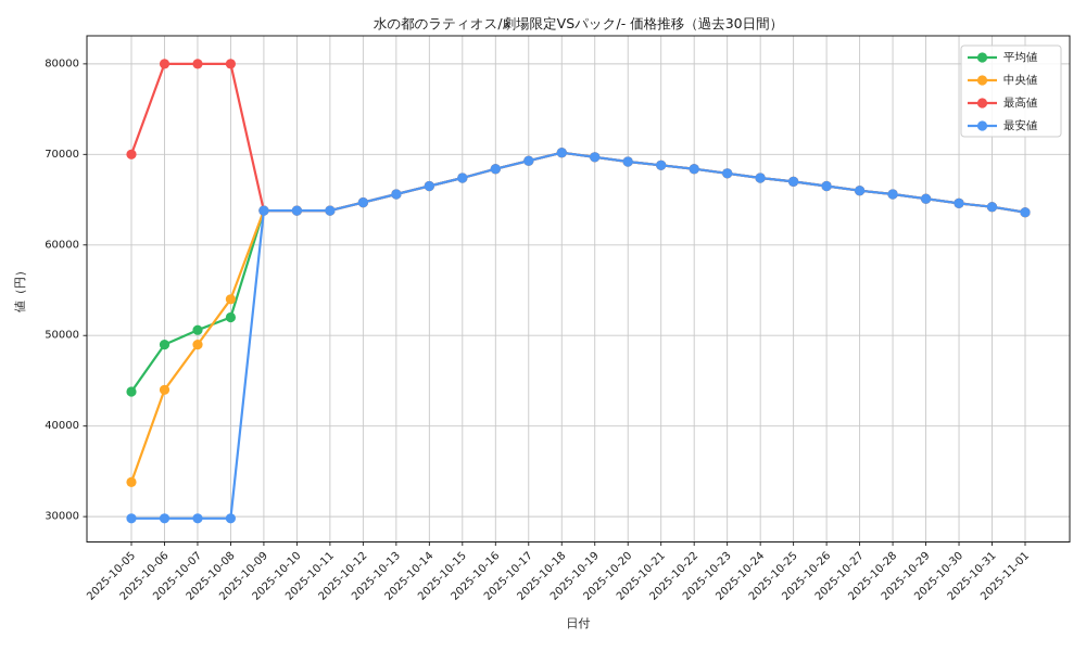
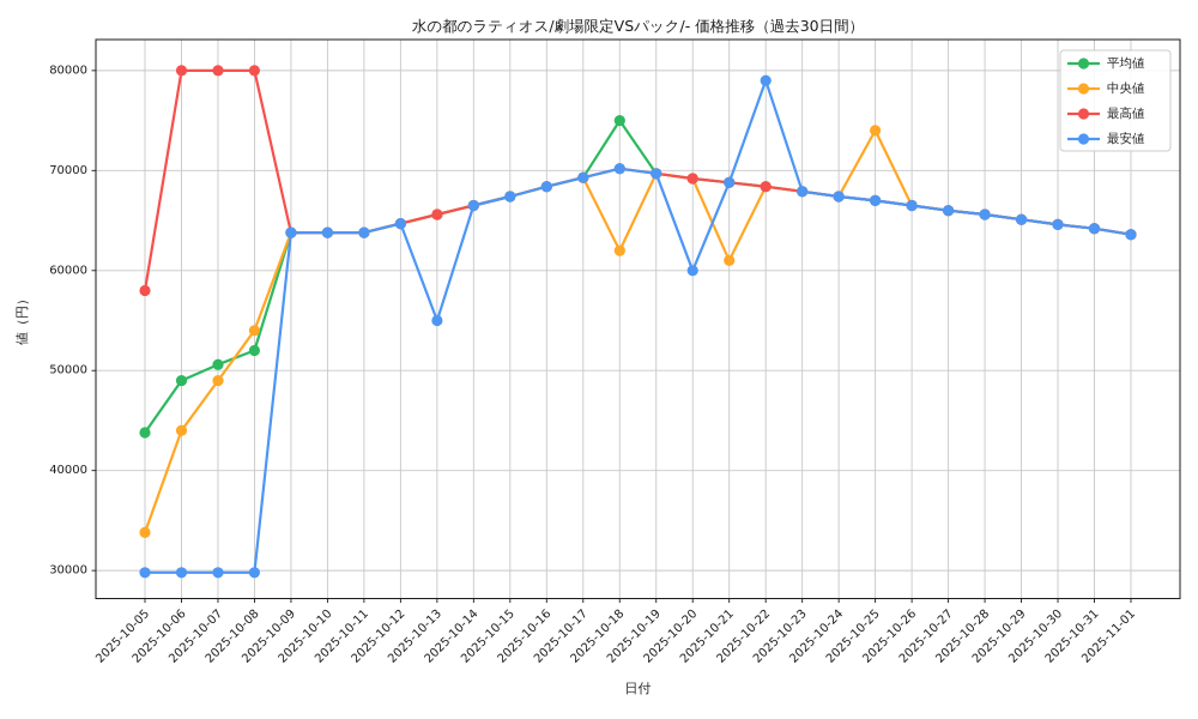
最高値/2025-10-05: 70000 -> 58000
最安値/2025-10-13: 66000 -> 55000
平均値/2025-10-18: 70000 -> 75000
中央値/2025-10-18: 70000 -> 62000
最安値/2025-10-20: 69000 -> 60000
中央値/2025-10-21: 69000 -> 61000
最安値/2025-10-22: 68000 -> 79000
中央値/2025-10-25: 67000 -> 74000
